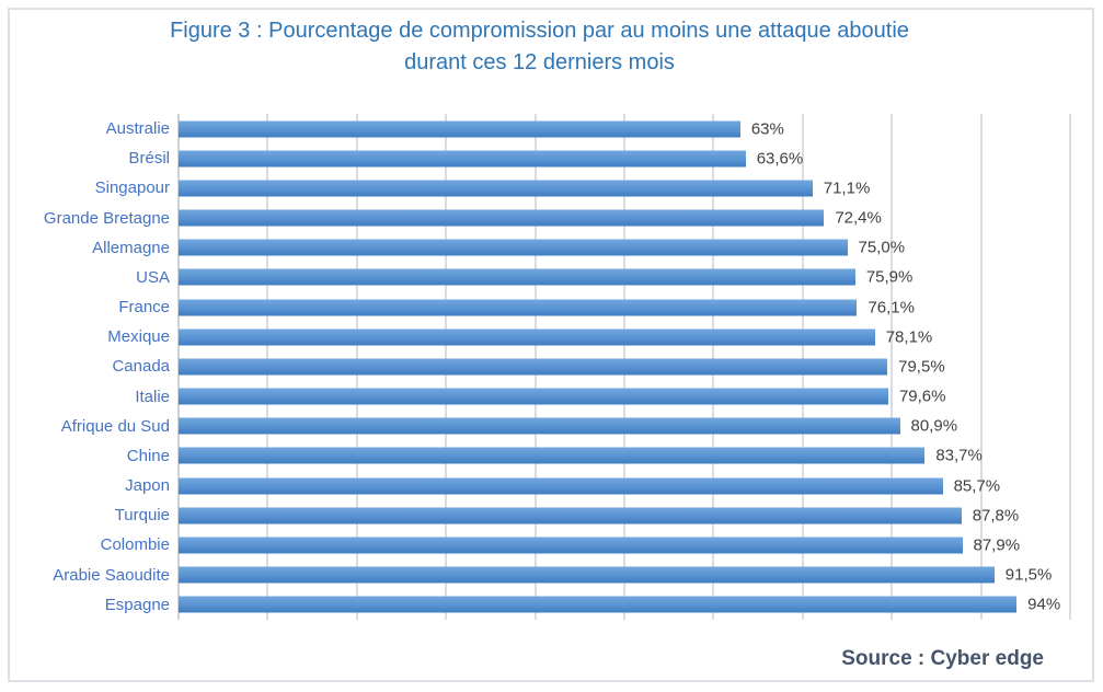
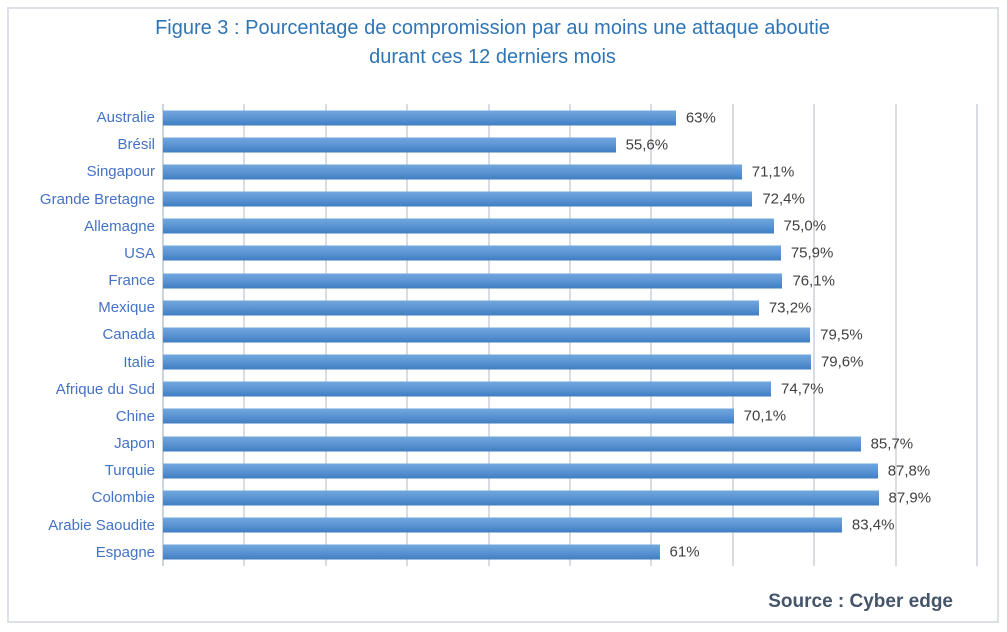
Brésil: 63,6% -> 55,6%
Mexique: 78,1% -> 73,2%
Afrique du Sud: 80,9% -> 74,7%
Chine: 83,7% -> 70,1%
Arabie Saoudite: 91,5% -> 83,4%
Espagne: 94% -> 61%
